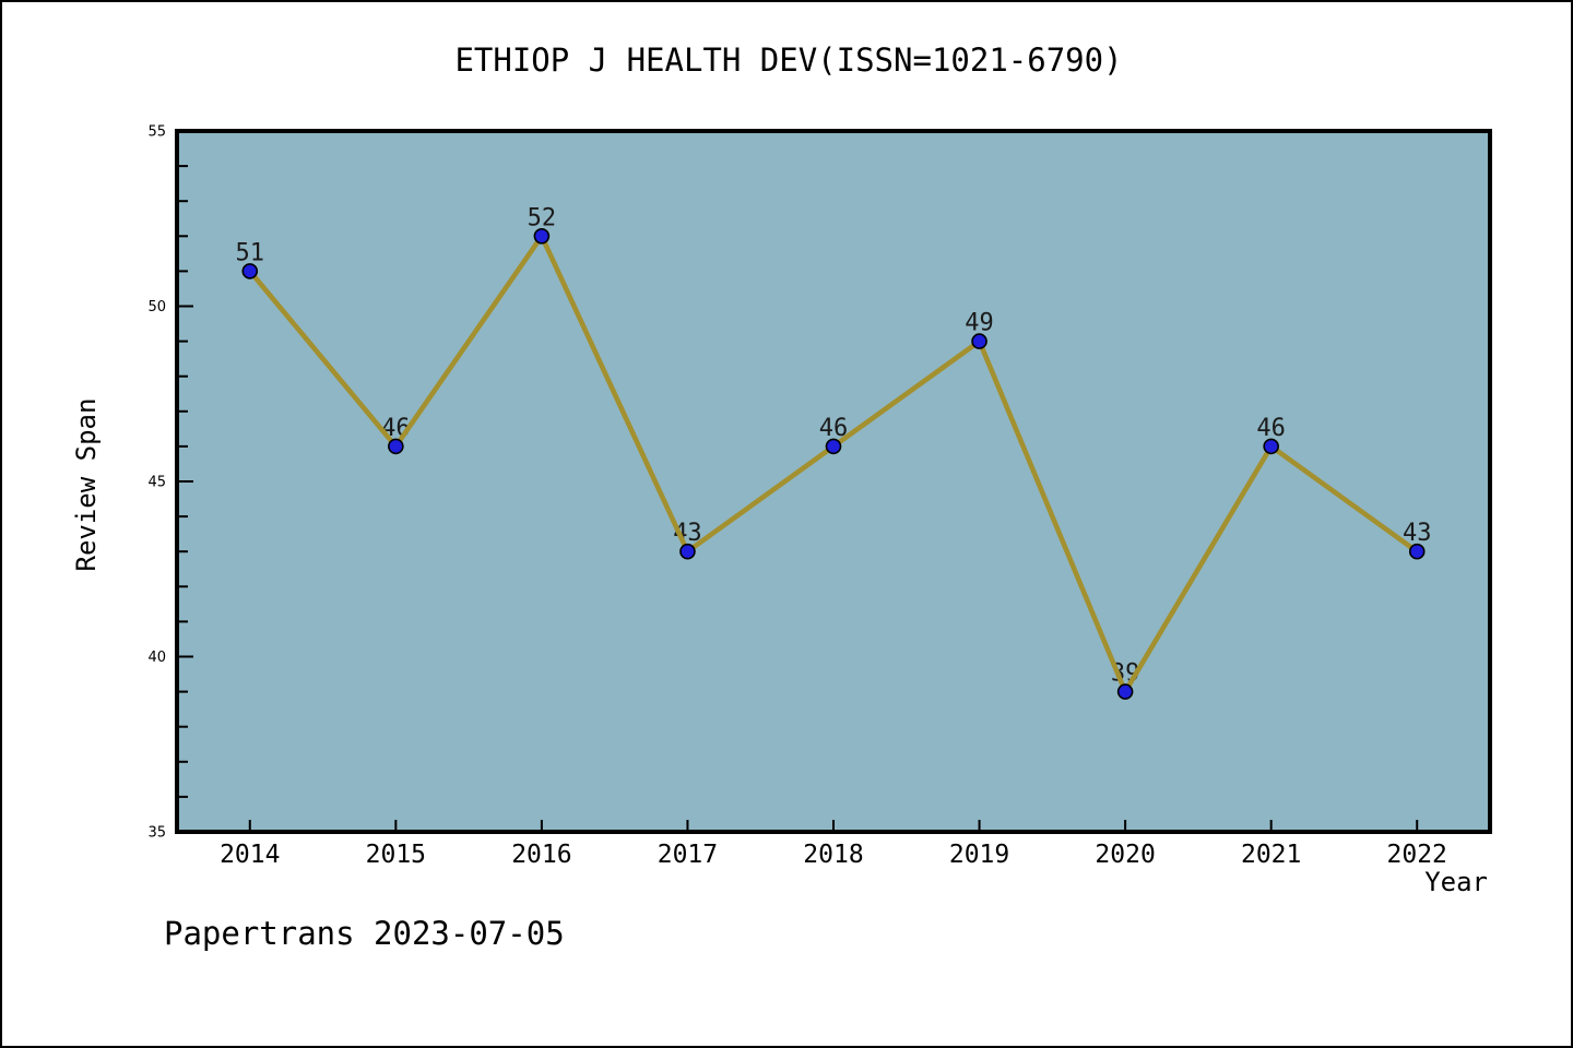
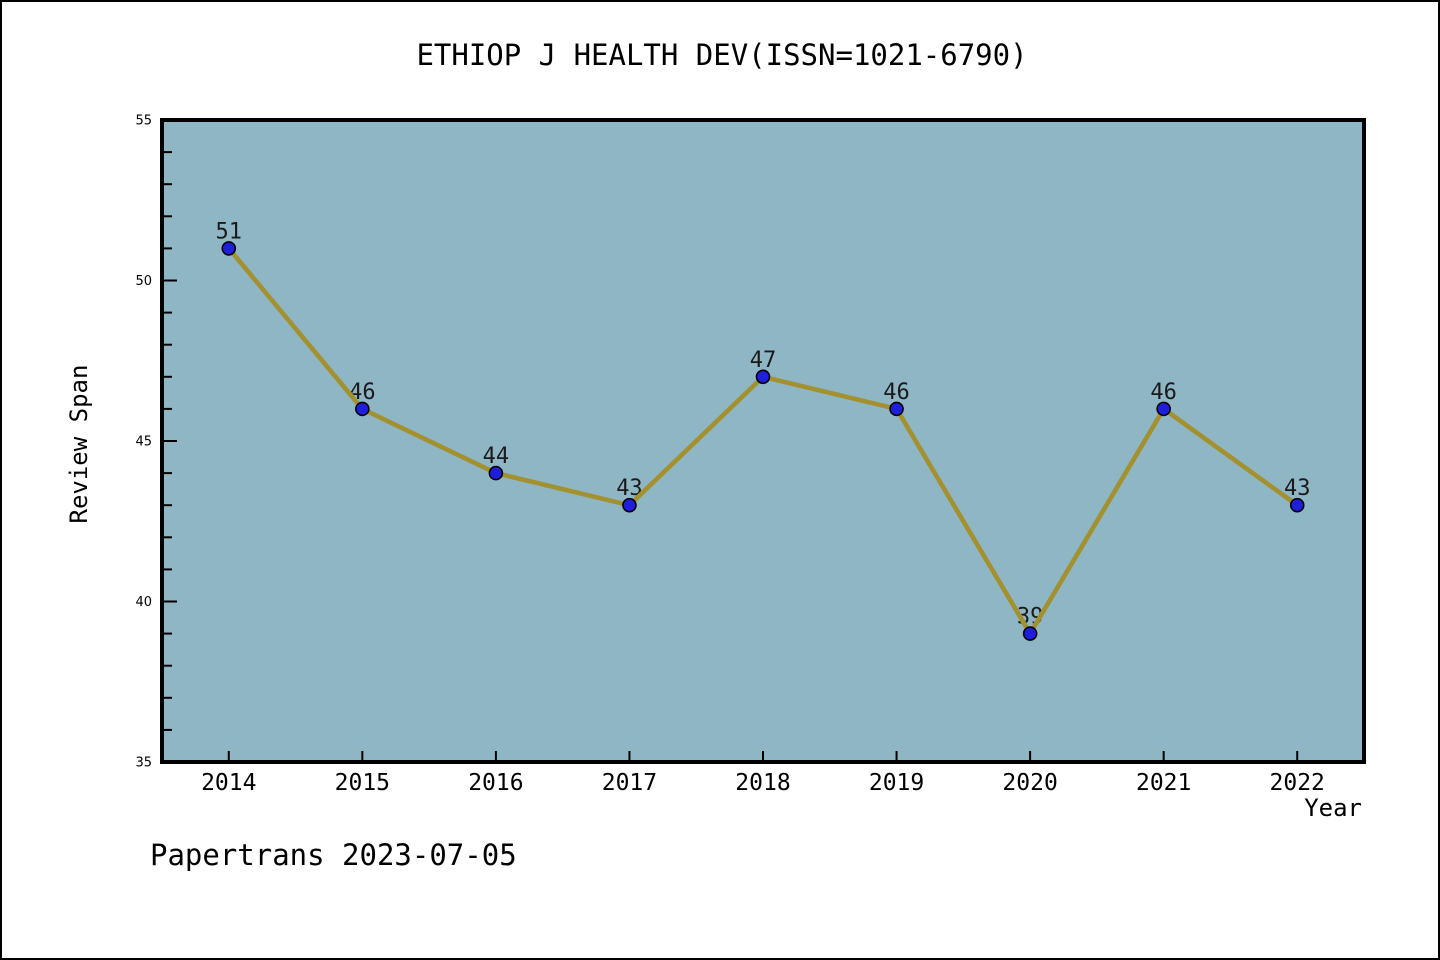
2016: 52 -> 44
2018: 46 -> 47
2019: 49 -> 46
